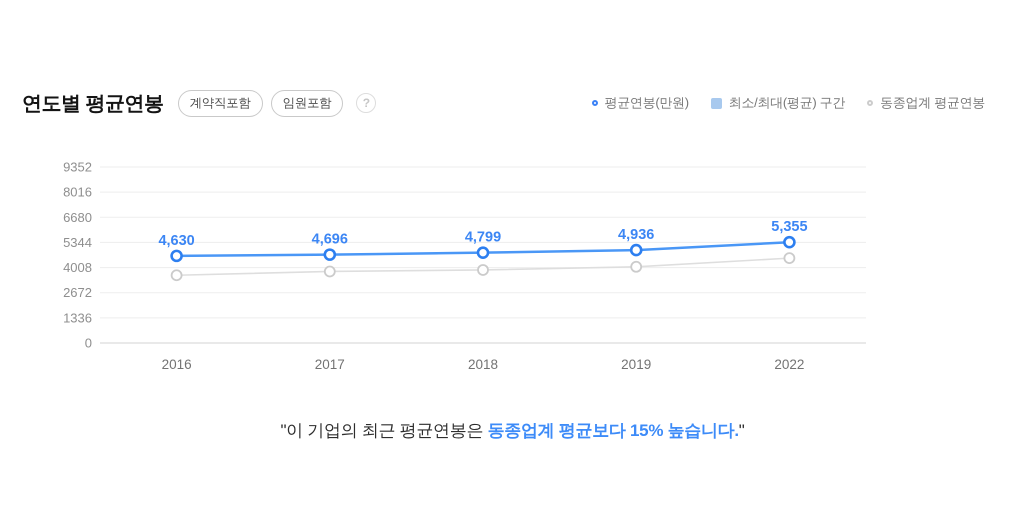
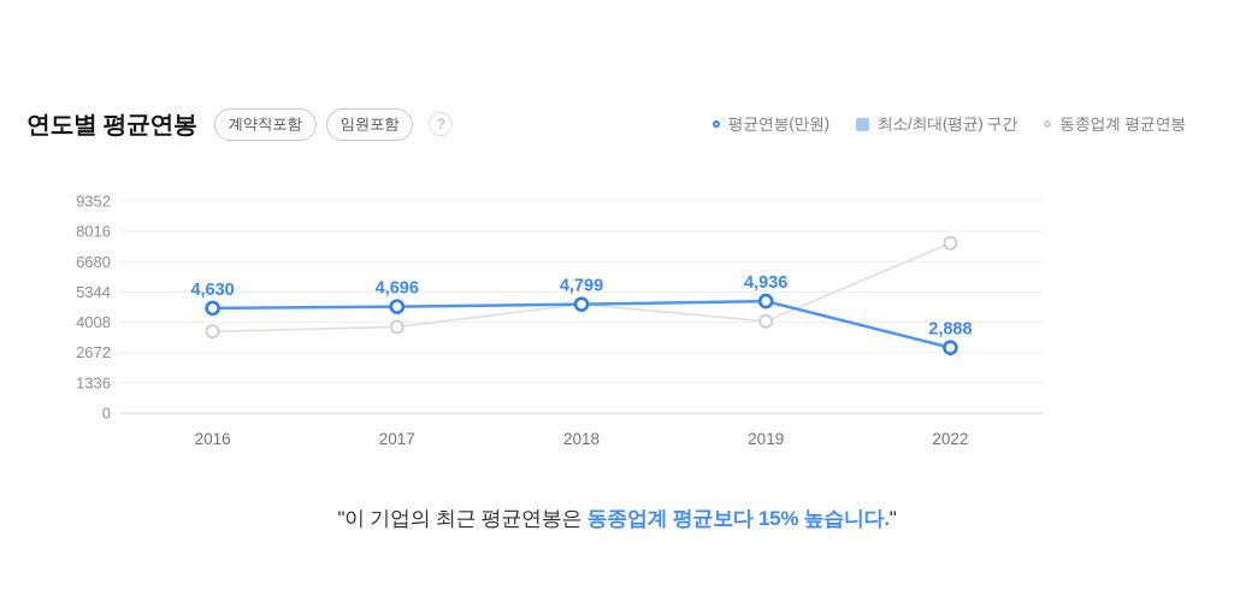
동종업계 평균연봉/2018: 3900 -> 4800
평균연봉(만원)/2022: 5,355 -> 2,888
동종업계 평균연봉/2022: 4500 -> 7500
